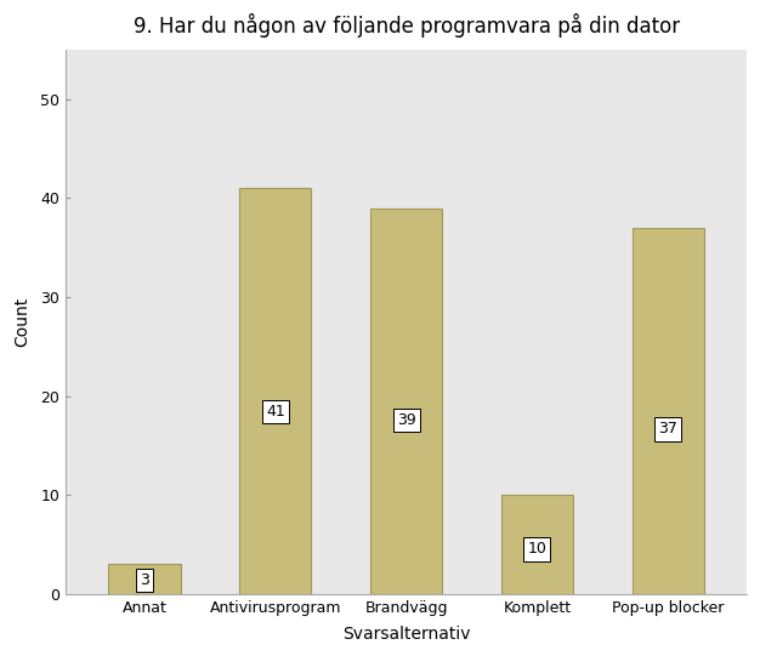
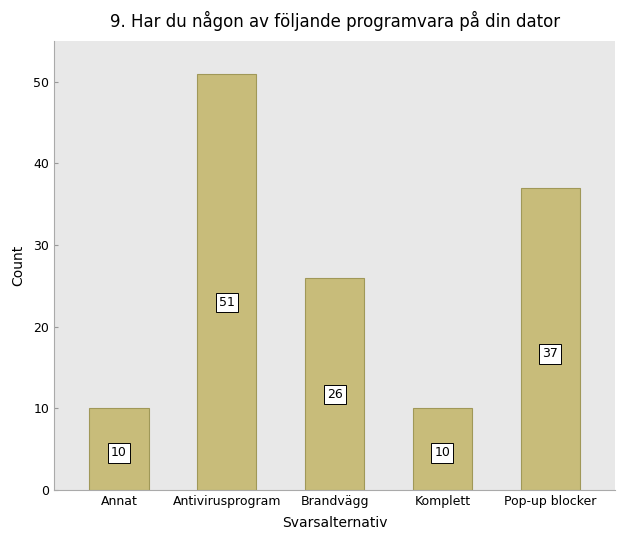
Annat: 3 -> 10
Antivirusprogram: 41 -> 51
Brandvägg: 39 -> 26
